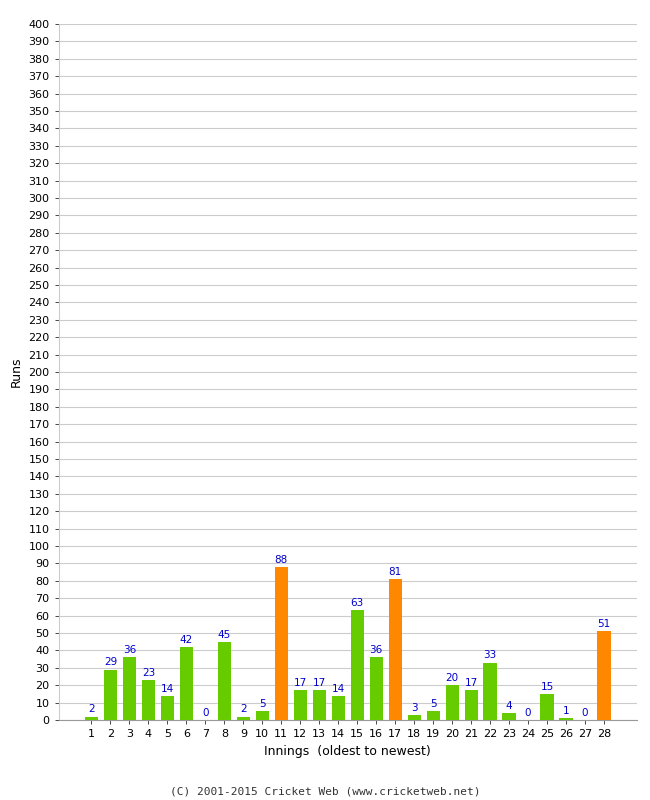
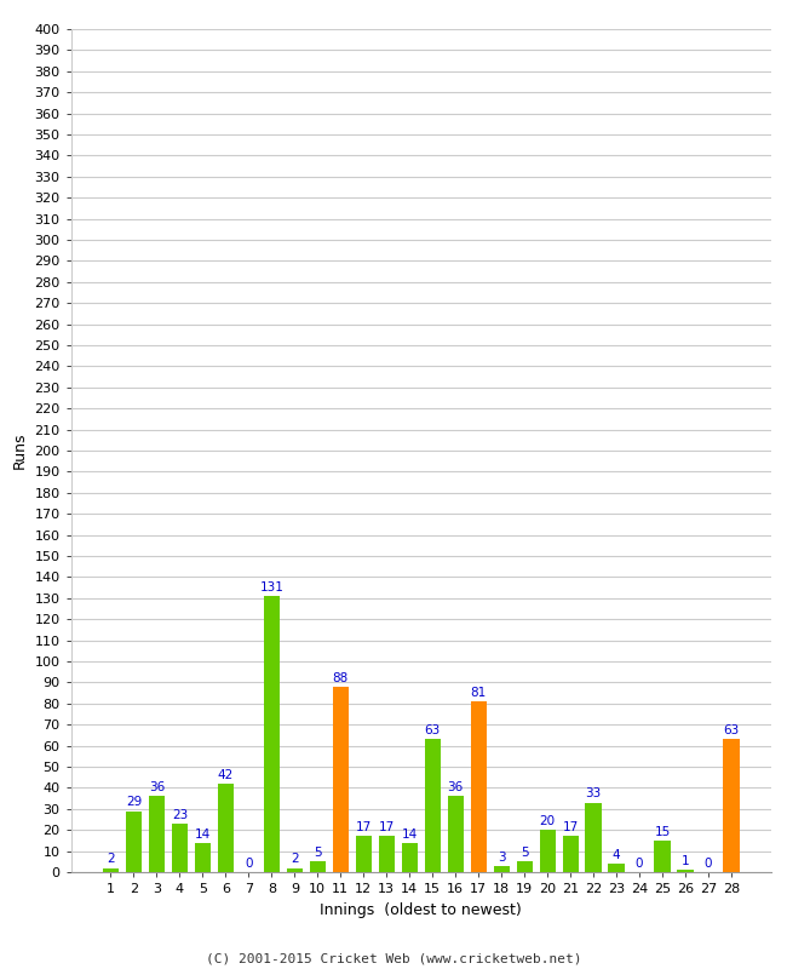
8: 45 -> 131
28: 51 -> 63
